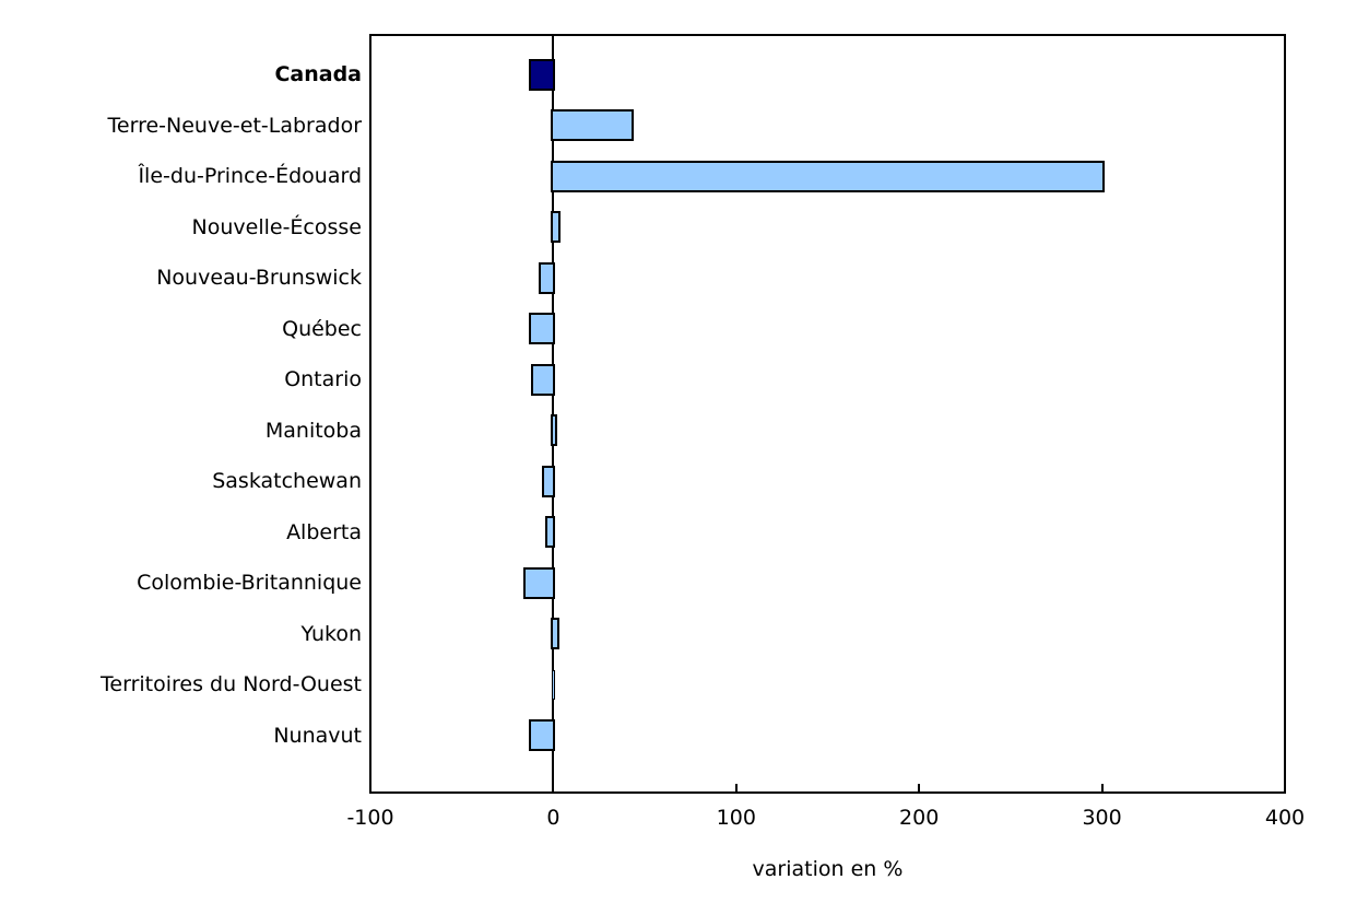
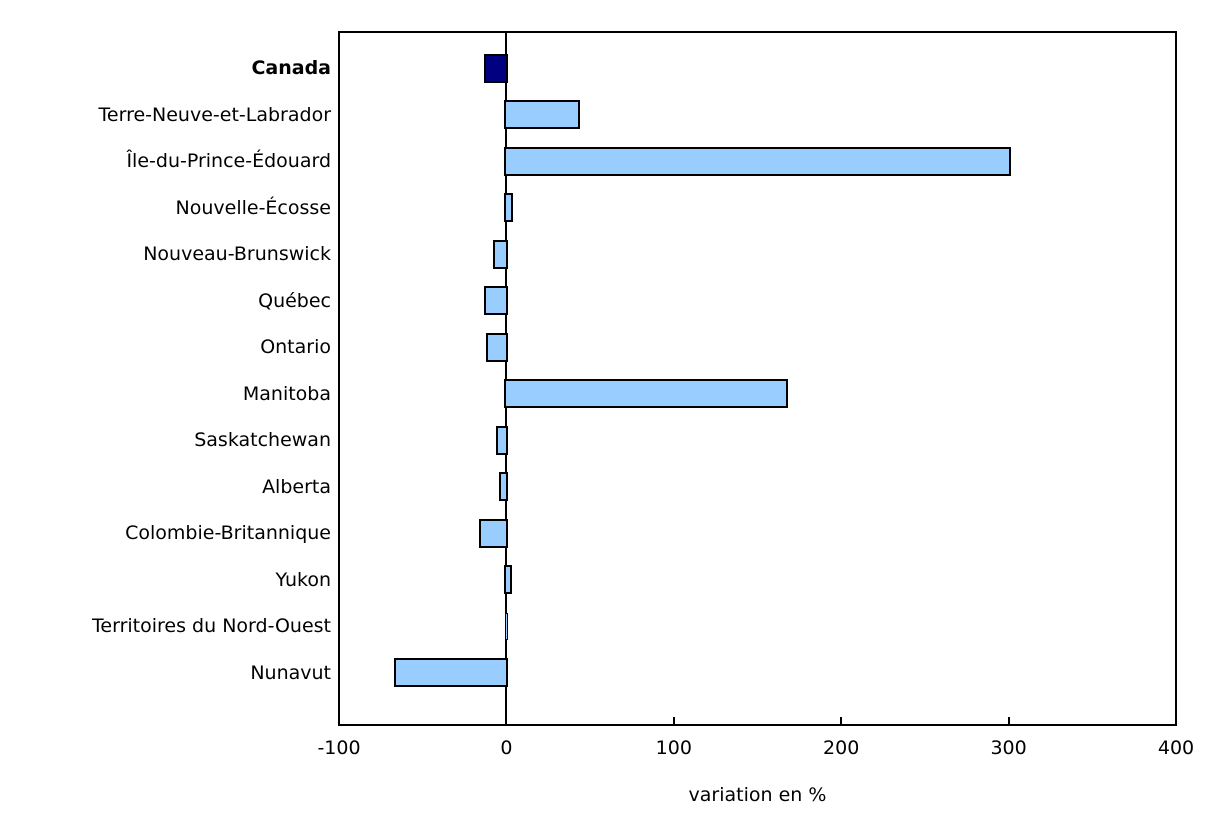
Manitoba: 1 -> 167
Nunavut: -12 -> -66
